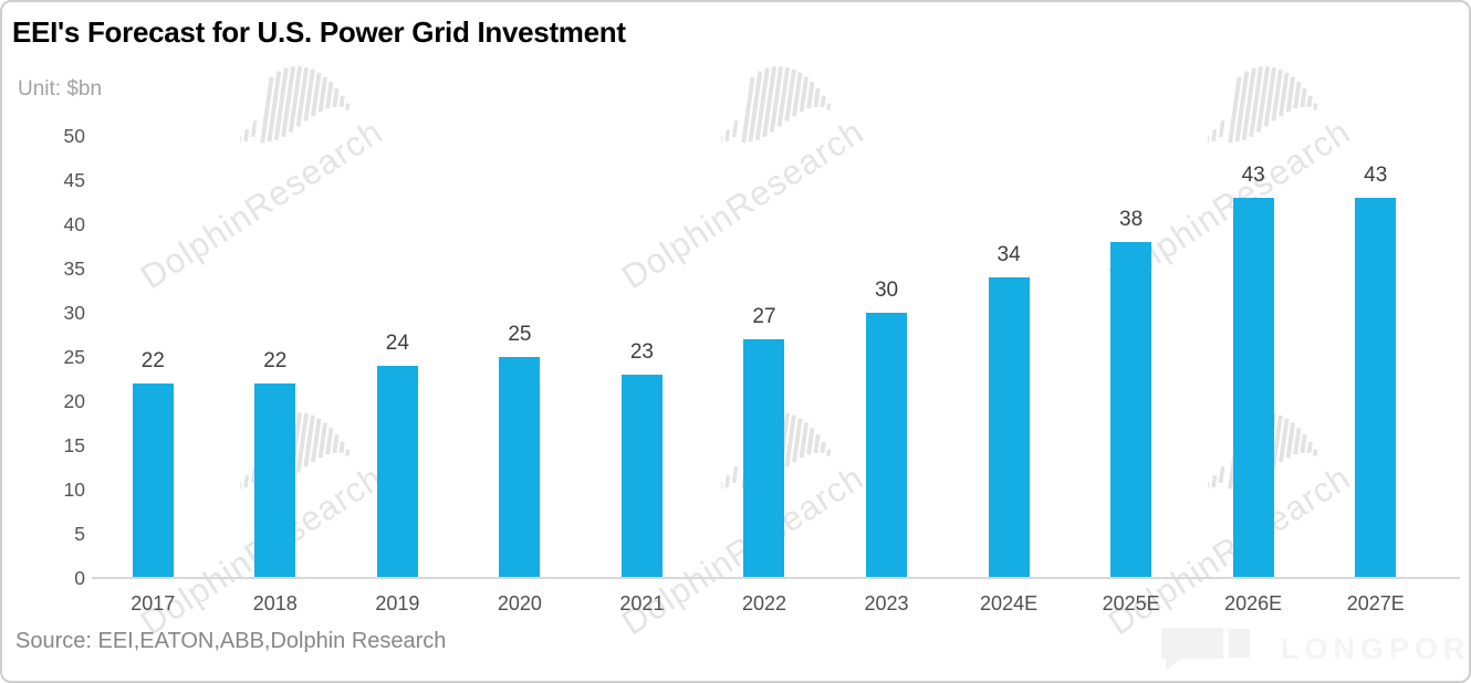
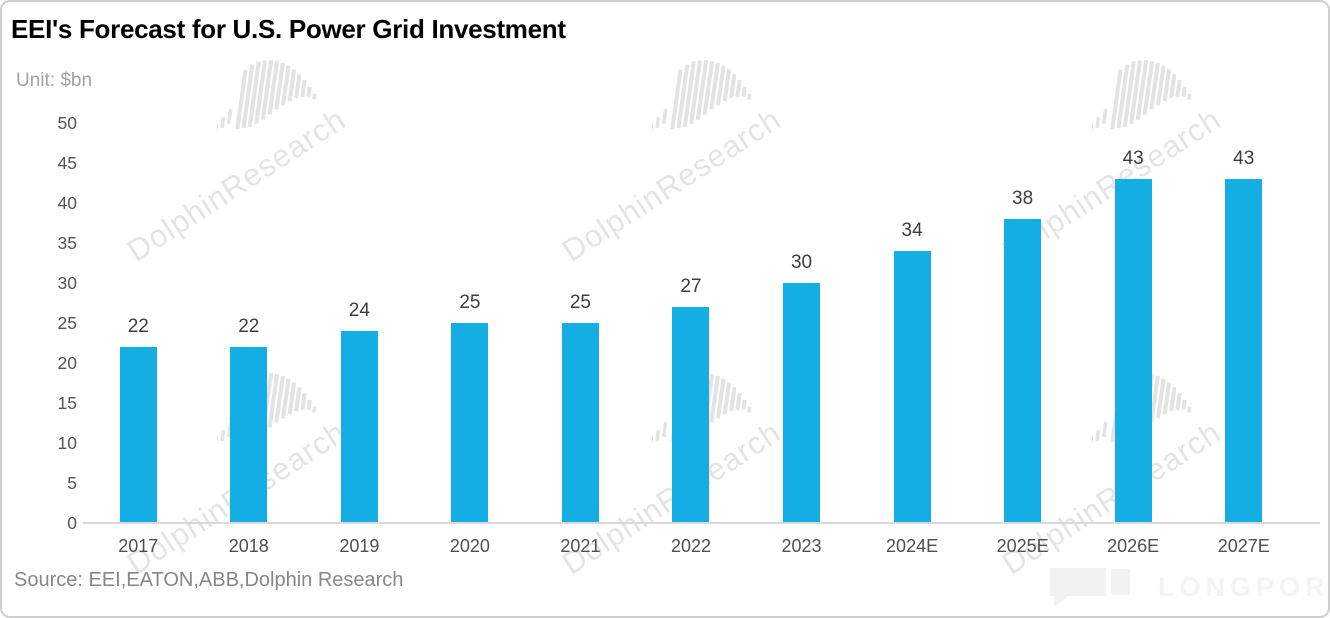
2021: 23 -> 25
